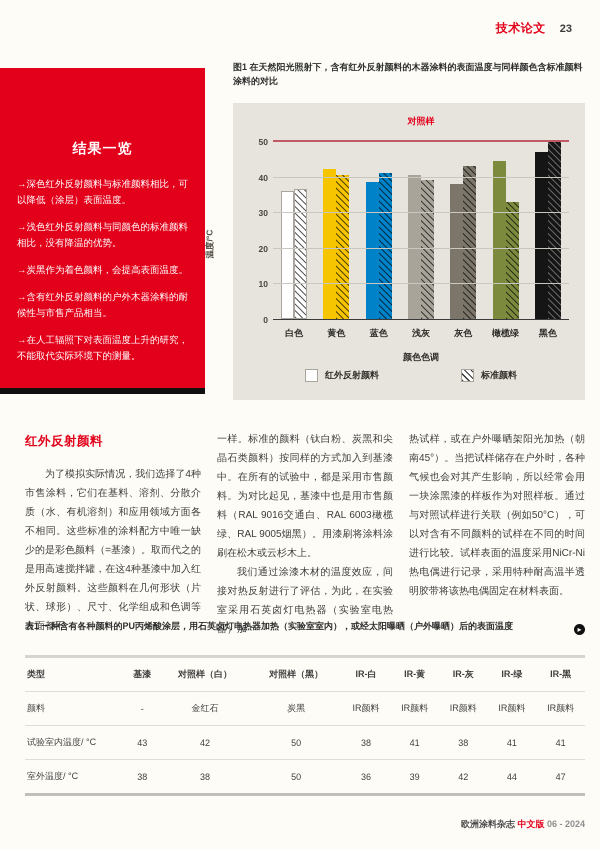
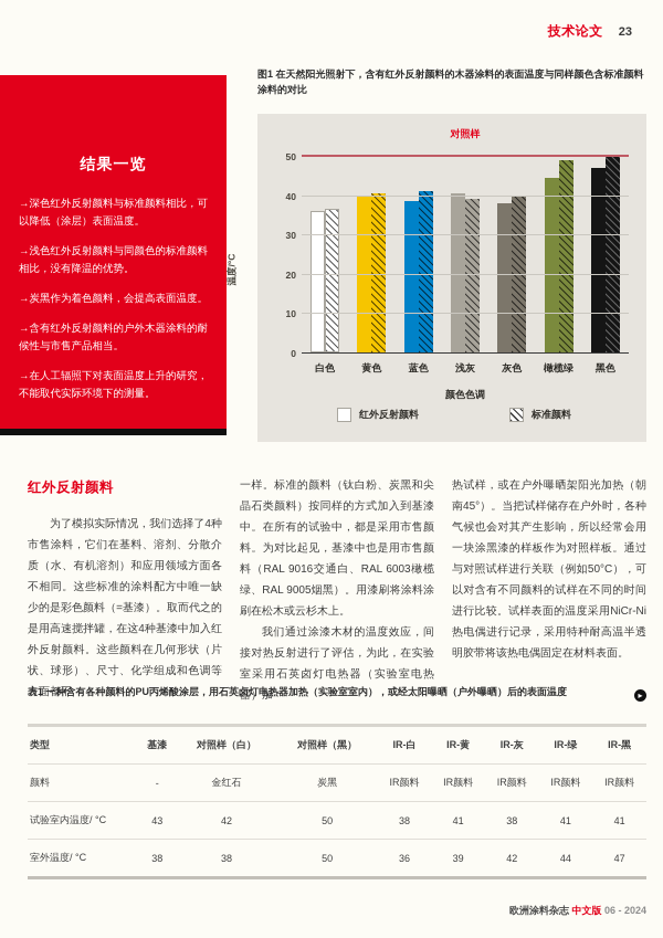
红外反射颜料/黄色: 42 -> 40
标准颜料/灰色: 43 -> 40
标准颜料/橄榄绿: 33 -> 49
